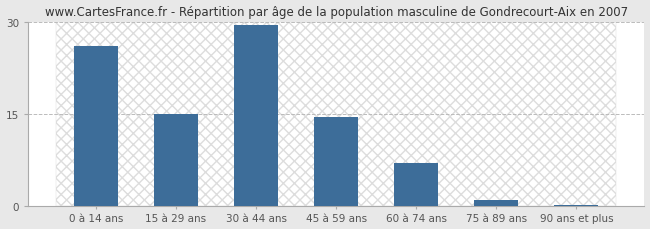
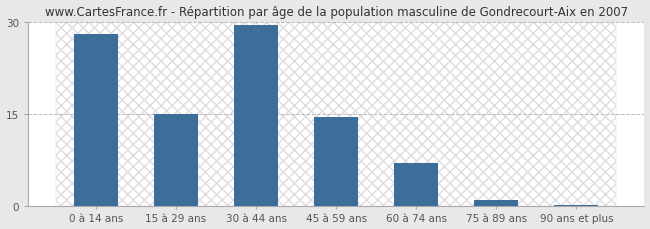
0 à 14 ans: 26.0 -> 28.0
